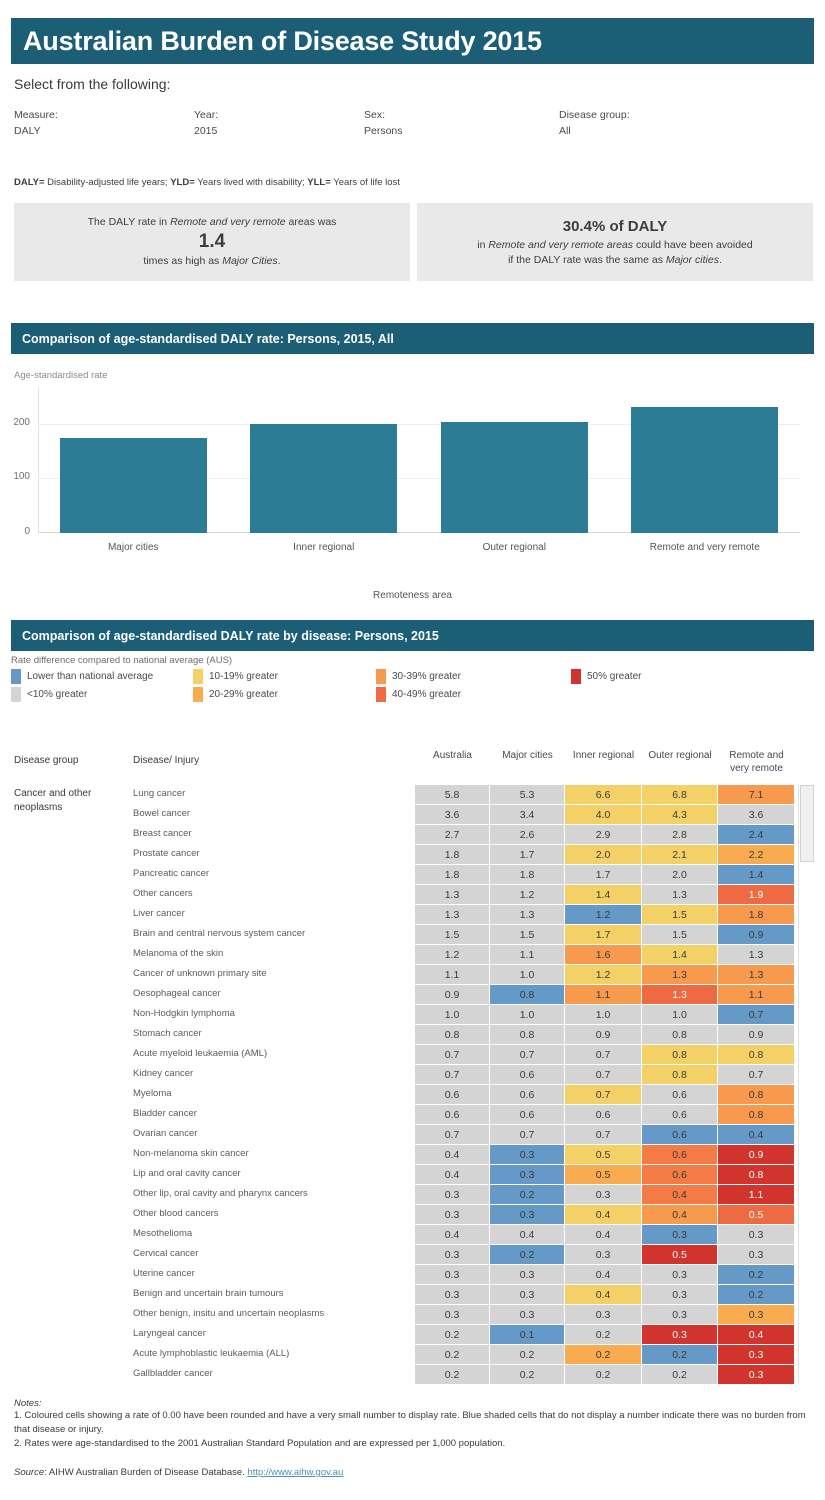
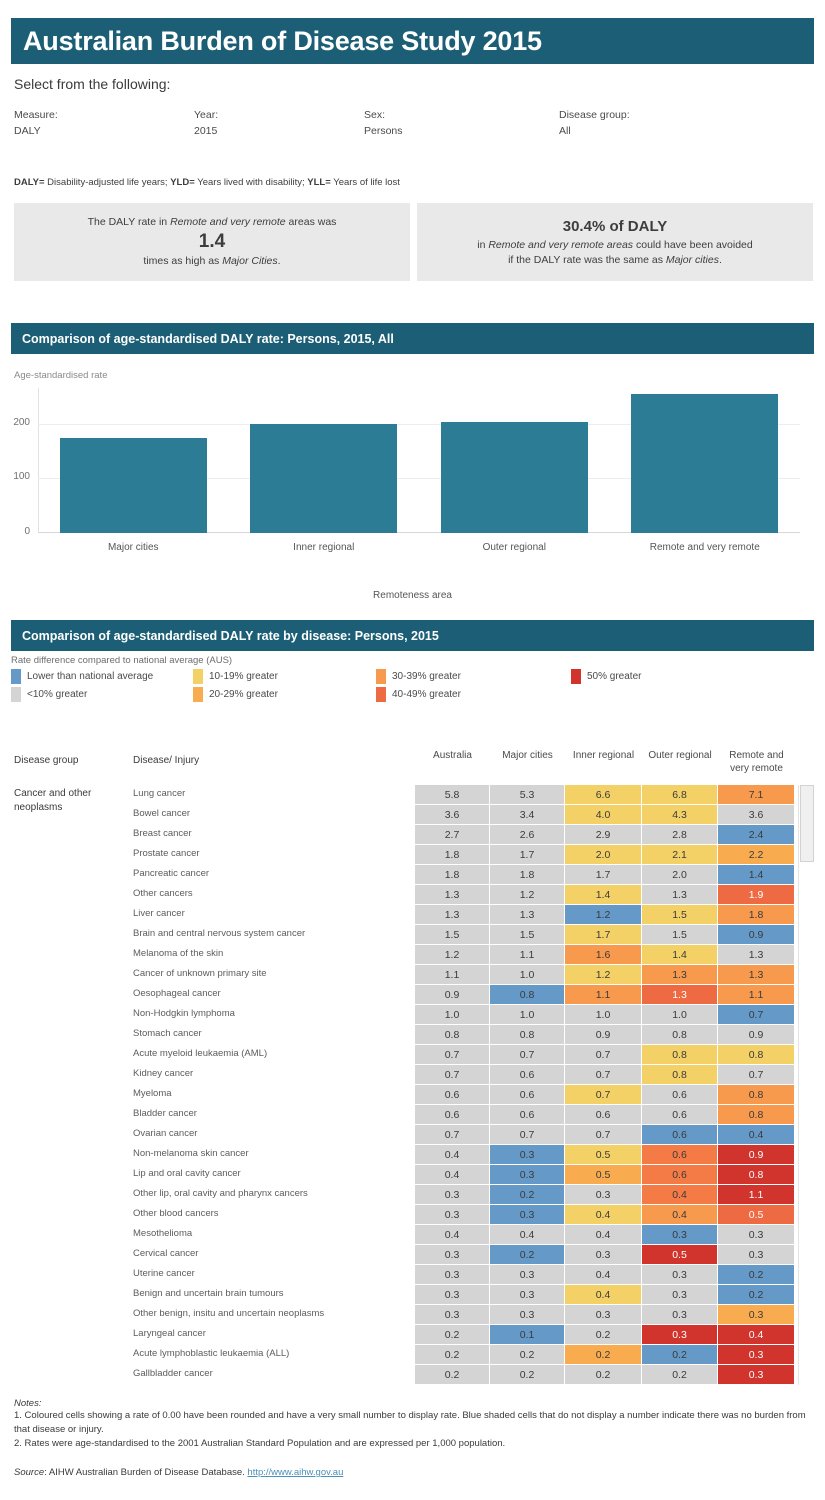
Remote and very remote: 230 -> 250
